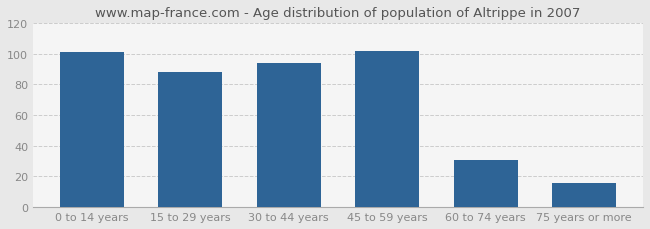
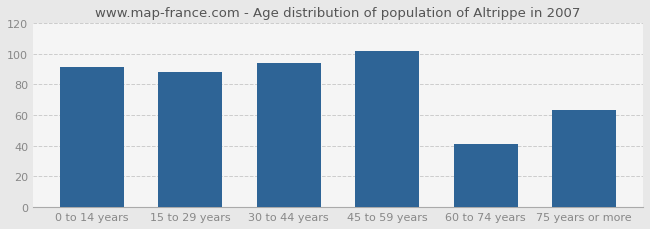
0 to 14 years: 101 -> 91
60 to 74 years: 31 -> 41
75 years or more: 16 -> 63
